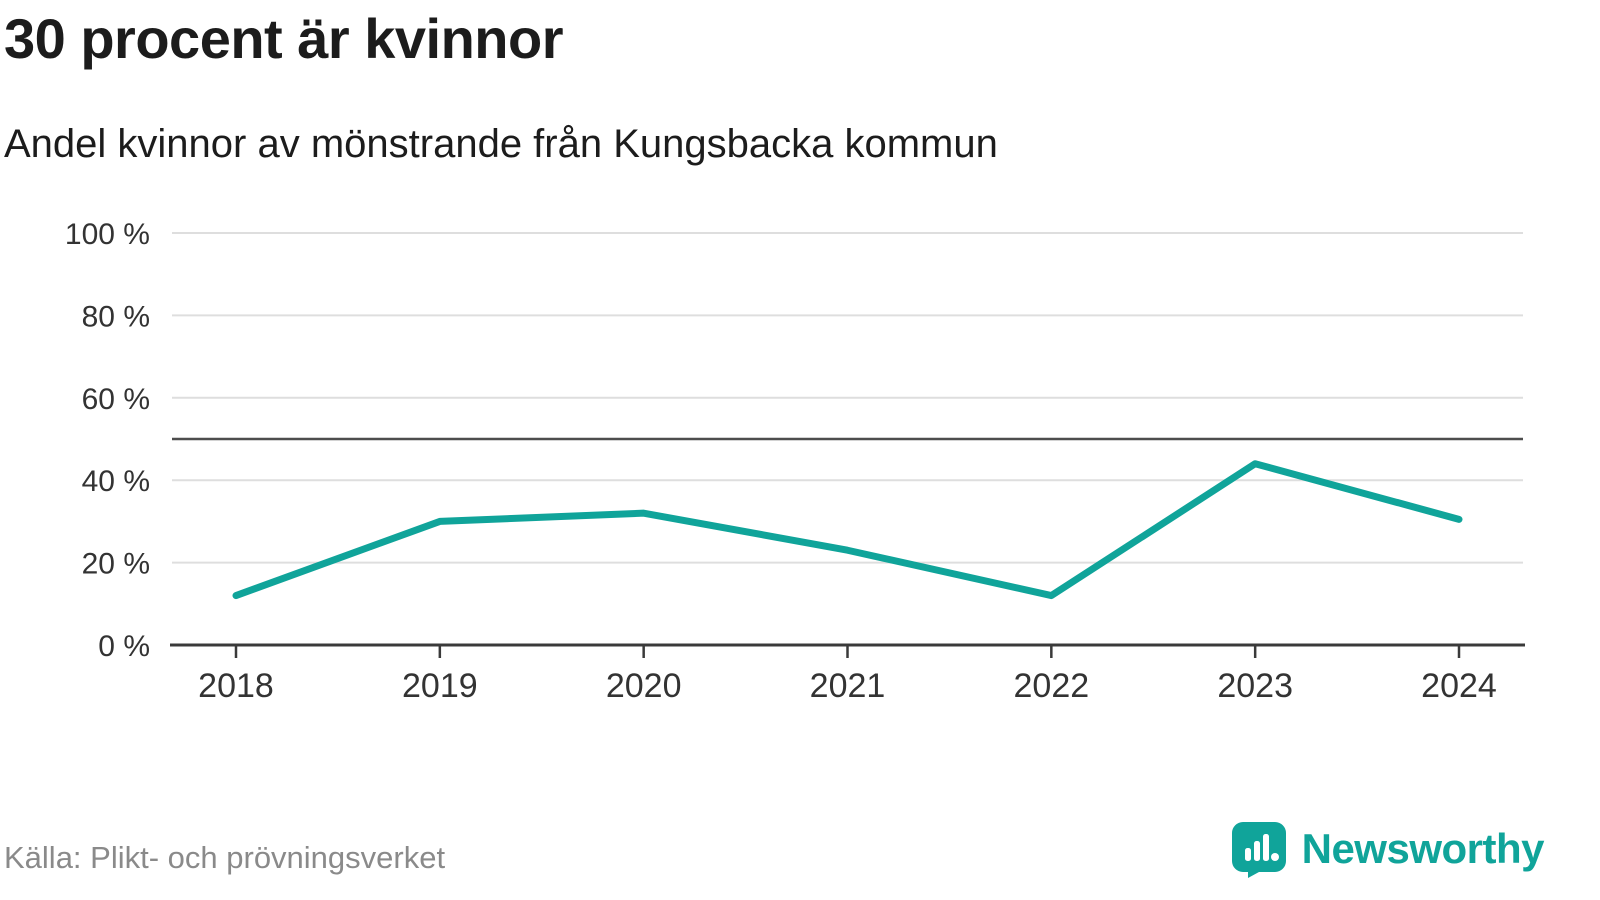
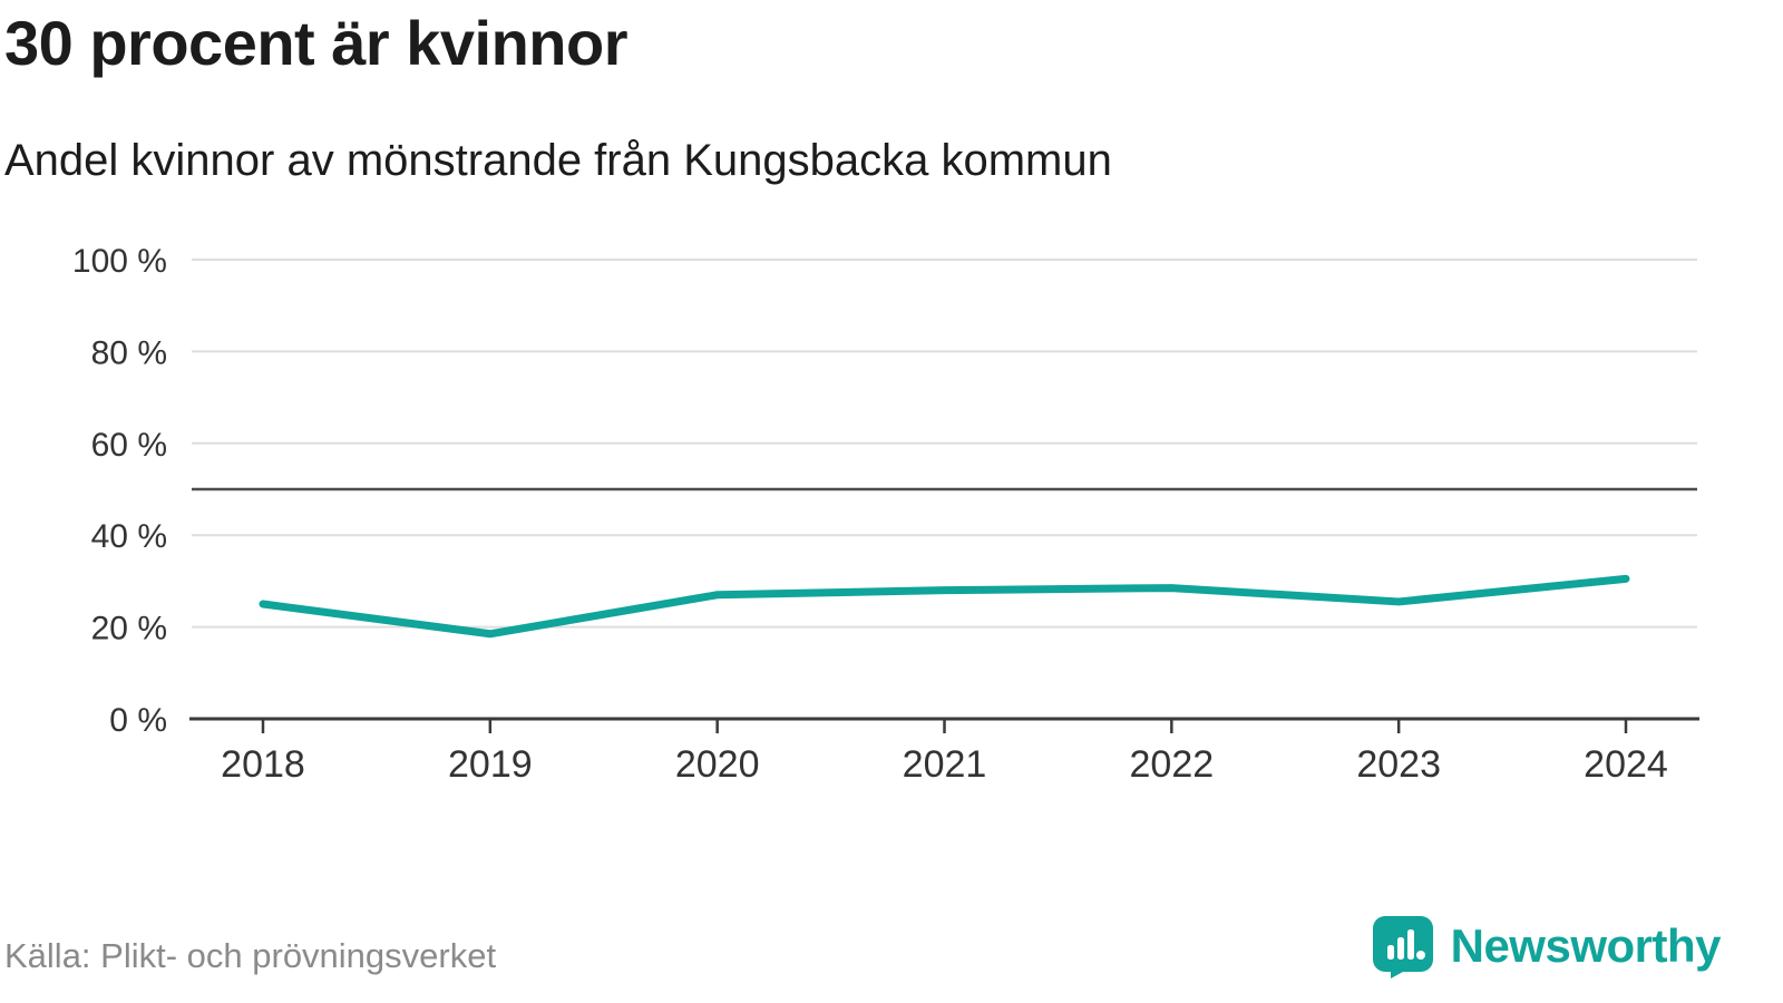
2018: 12% -> 25%
2019: 30% -> 18%
2020: 32% -> 27%
2021: 23% -> 28%
2022: 12% -> 28%
2023: 44% -> 26%
